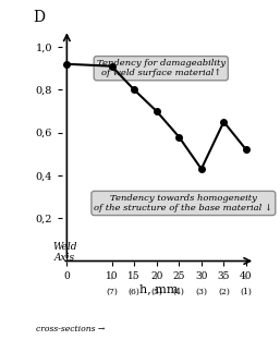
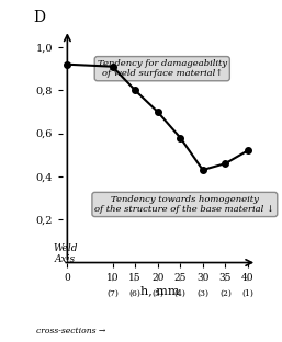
35: 0,65 -> 0,46
